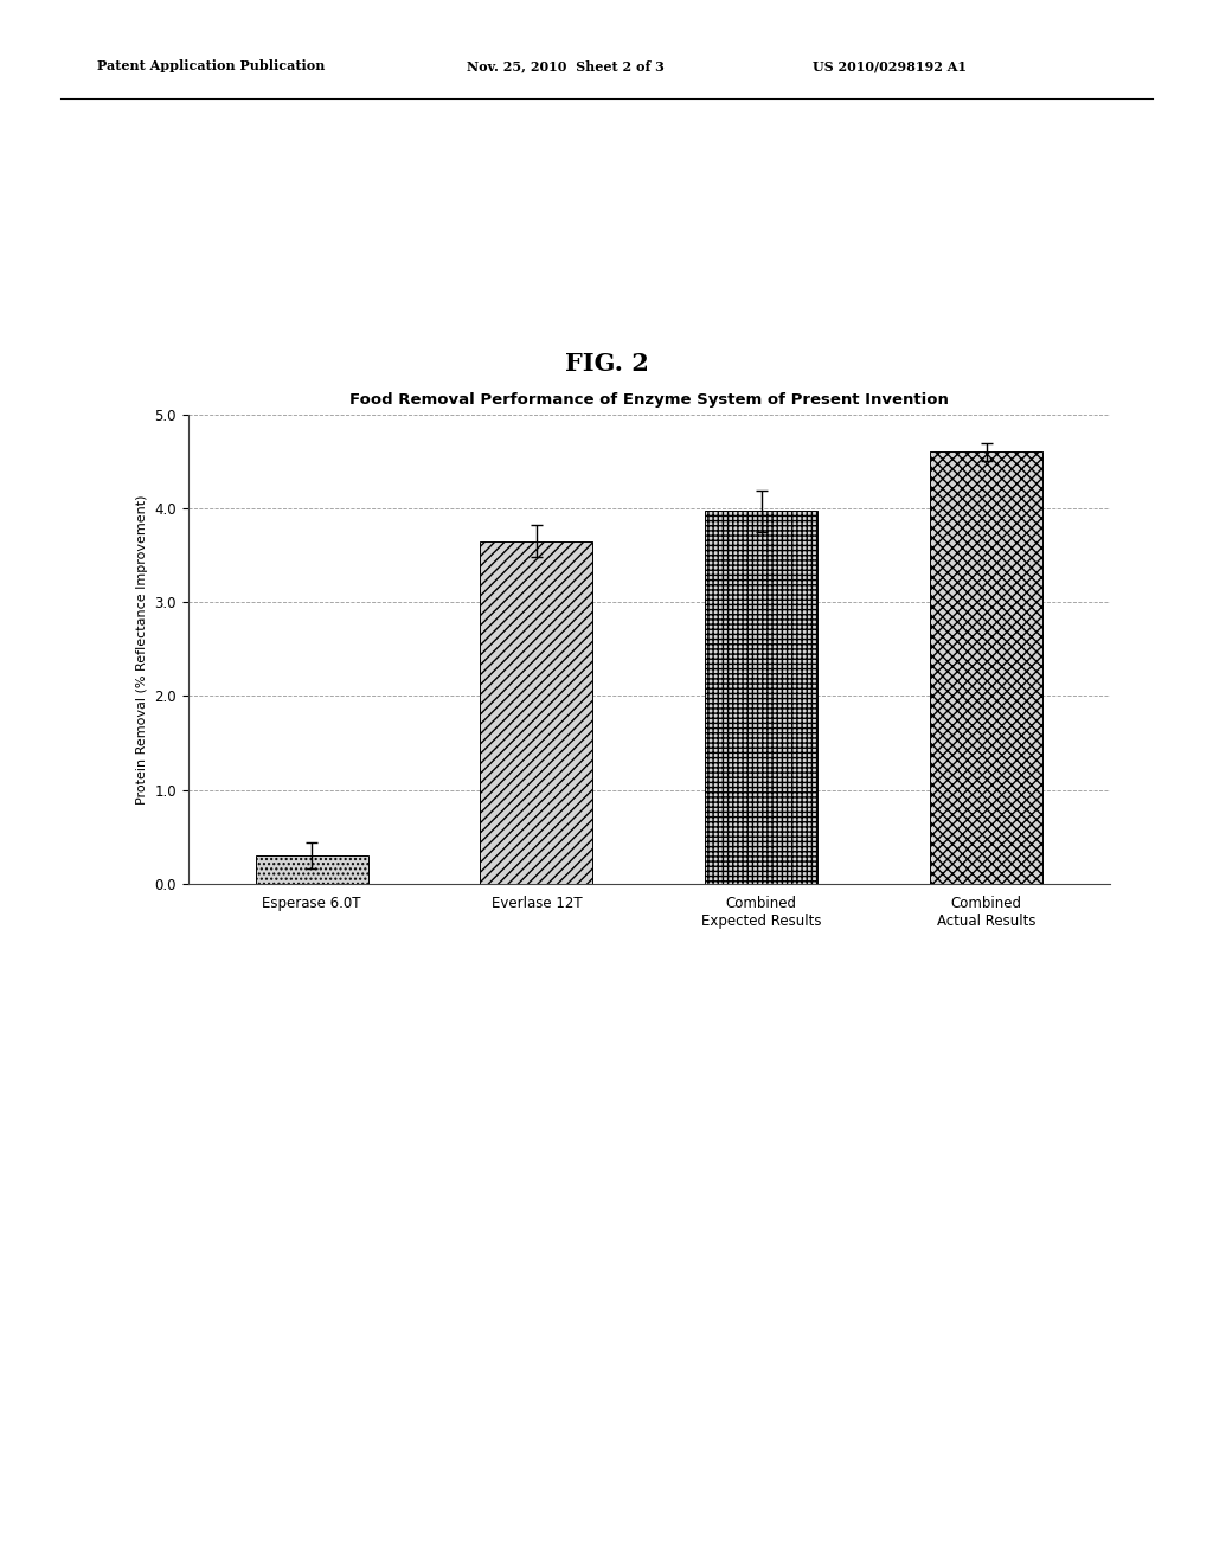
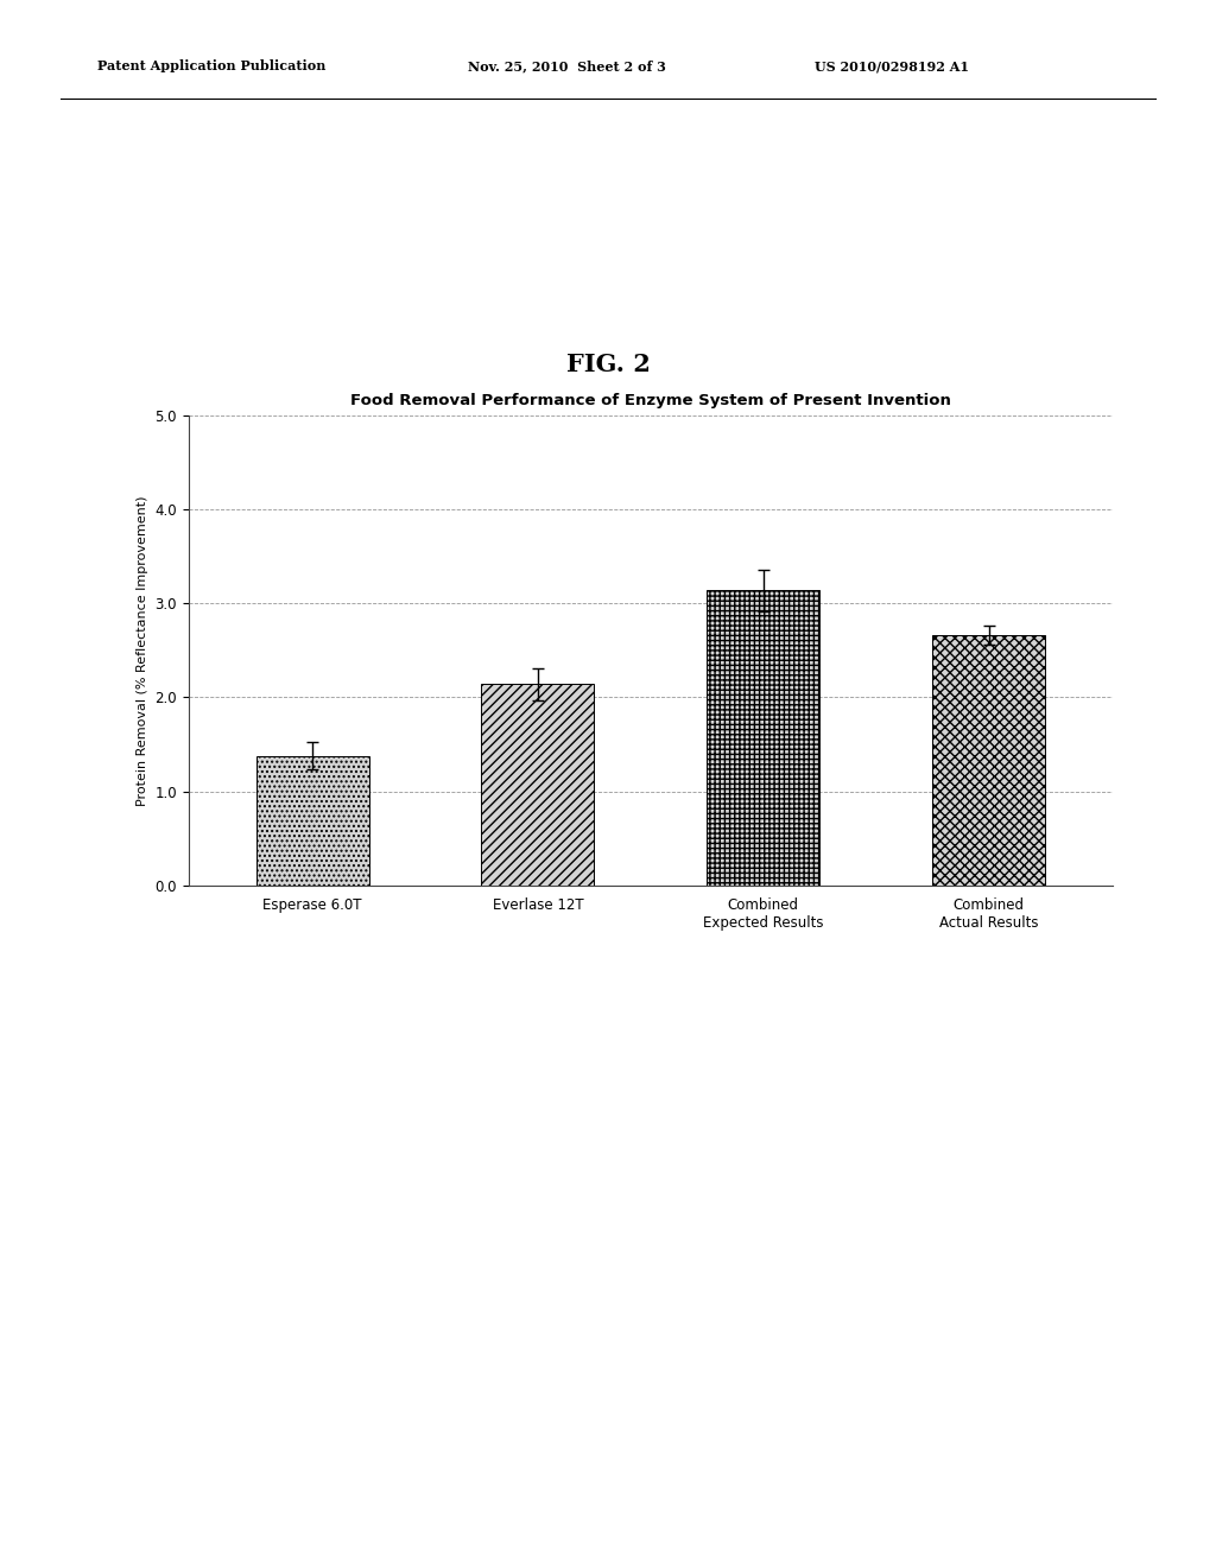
Esperase 6.0T: 0.30 -> 1.38
Everlase 12T: 3.65 -> 2.14
Combined Expected Results: 3.97 -> 3.14
Combined Actual Results: 4.60 -> 2.66
